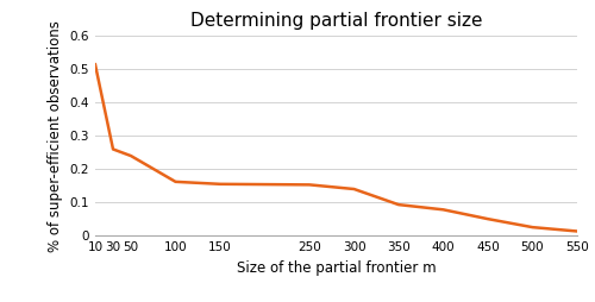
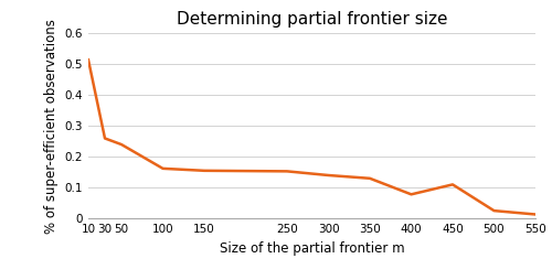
350: 0.093 -> 0.130
450: 0.050 -> 0.110
